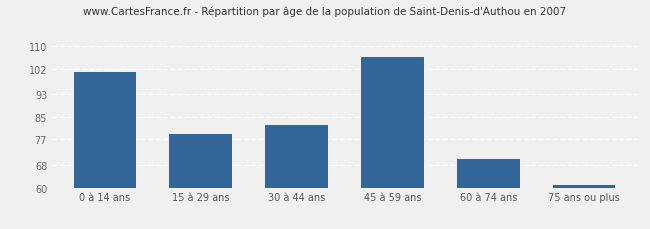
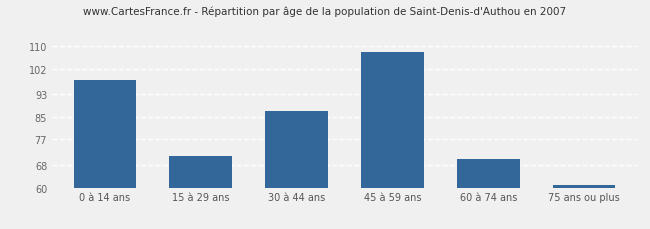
0 à 14 ans: 101 -> 98
15 à 29 ans: 79 -> 71
30 à 44 ans: 82 -> 87
45 à 59 ans: 106 -> 108
